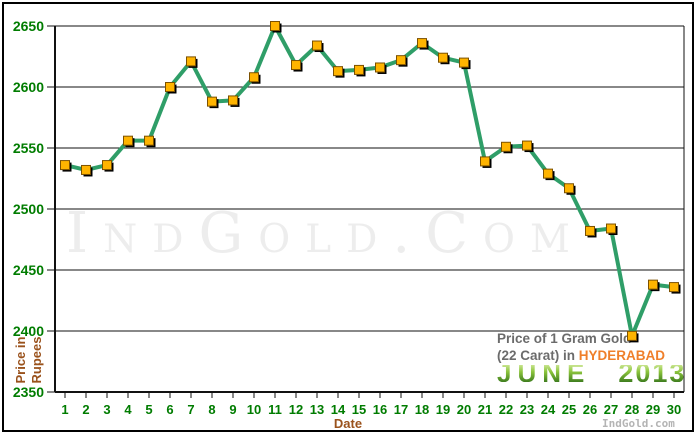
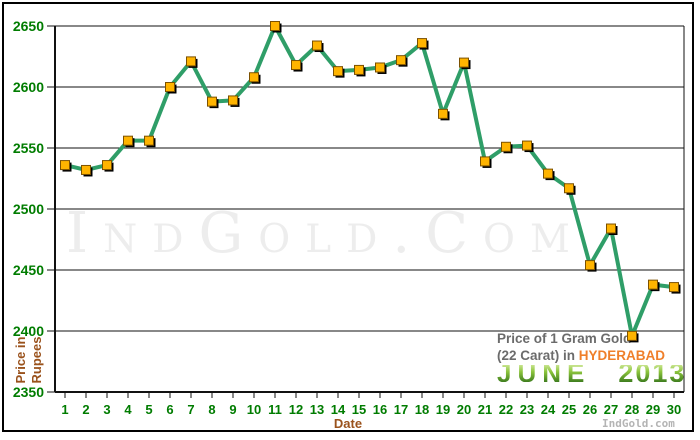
19: 2624 -> 2578
26: 2482 -> 2454
